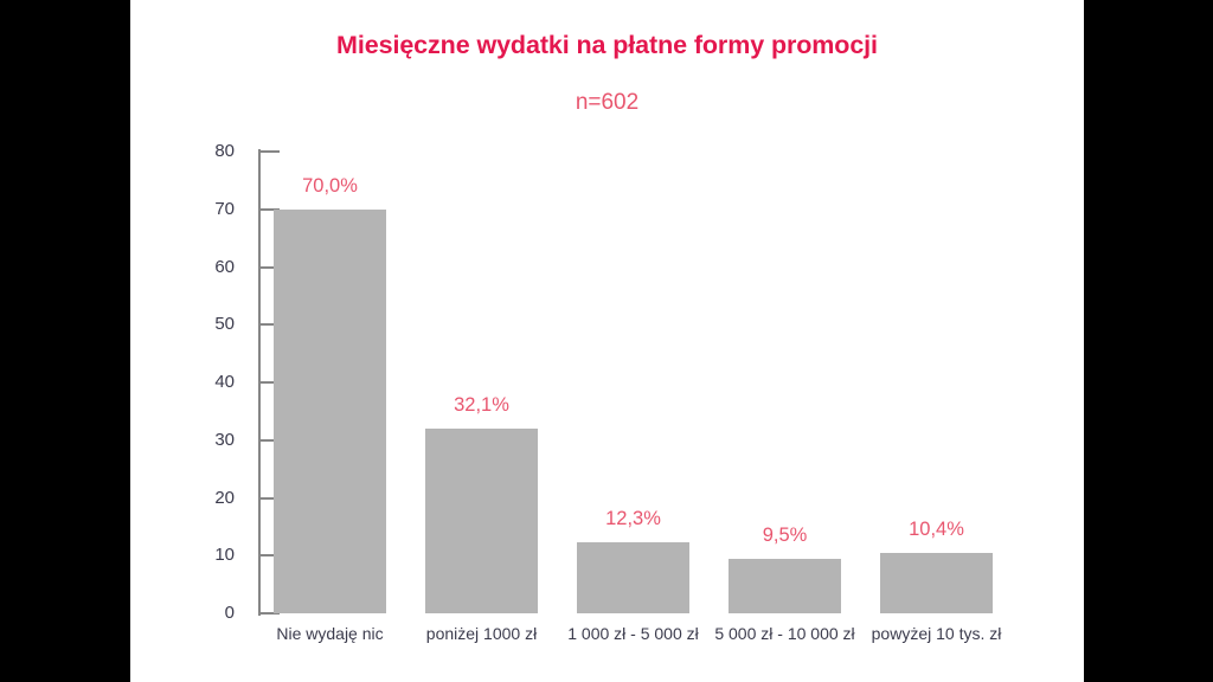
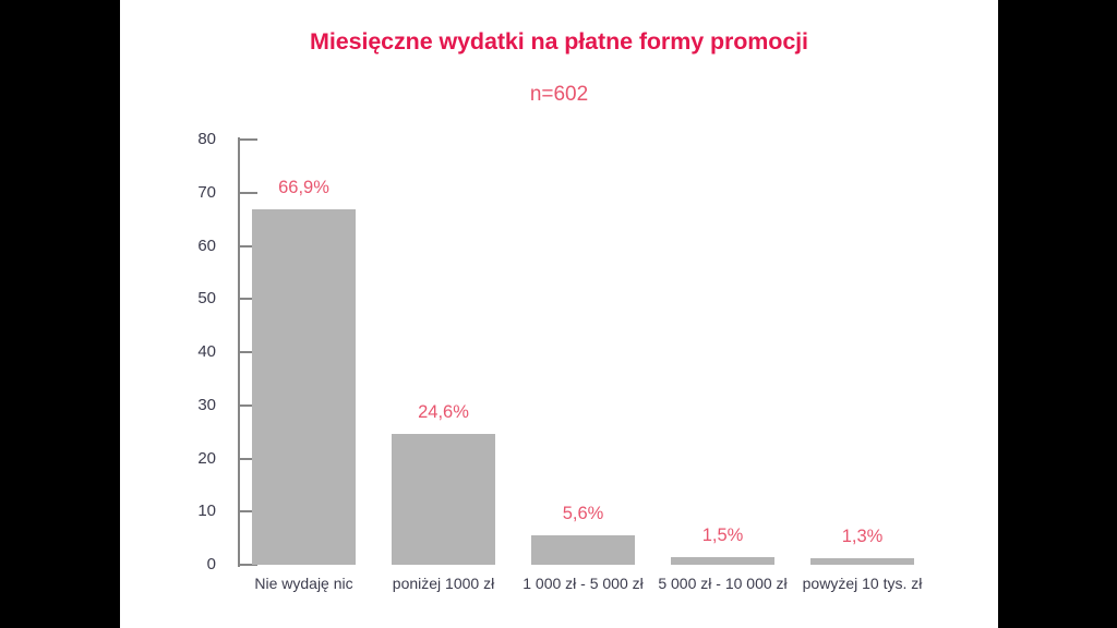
Nie wydaję nic: 70,0% -> 66,9%
poniżej 1000 zł: 32,1% -> 24,6%
1 000 zł - 5 000 zł: 12,3% -> 5,6%
5 000 zł - 10 000 zł: 9,5% -> 1,5%
powyżej 10 tys. zł: 10,4% -> 1,3%
